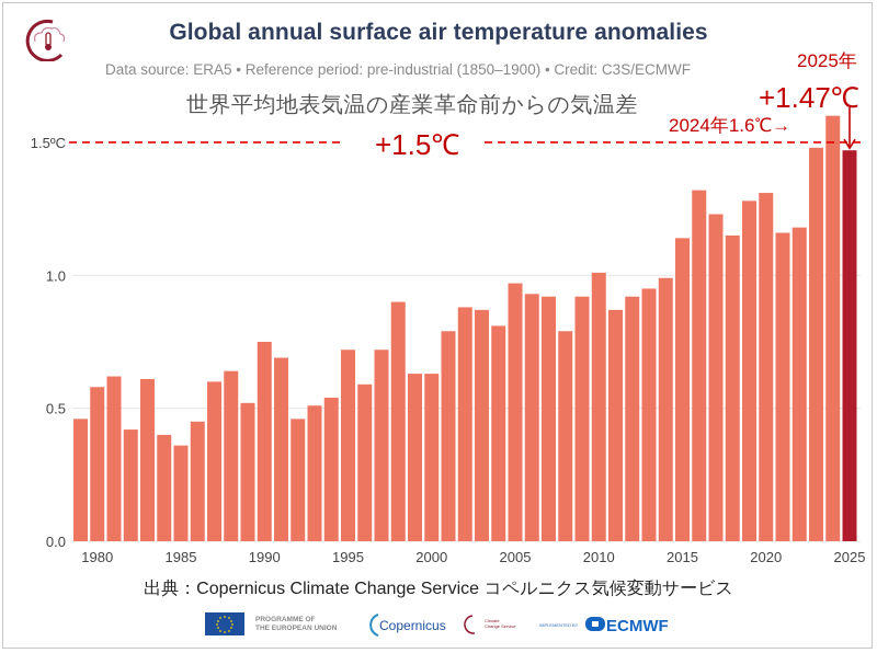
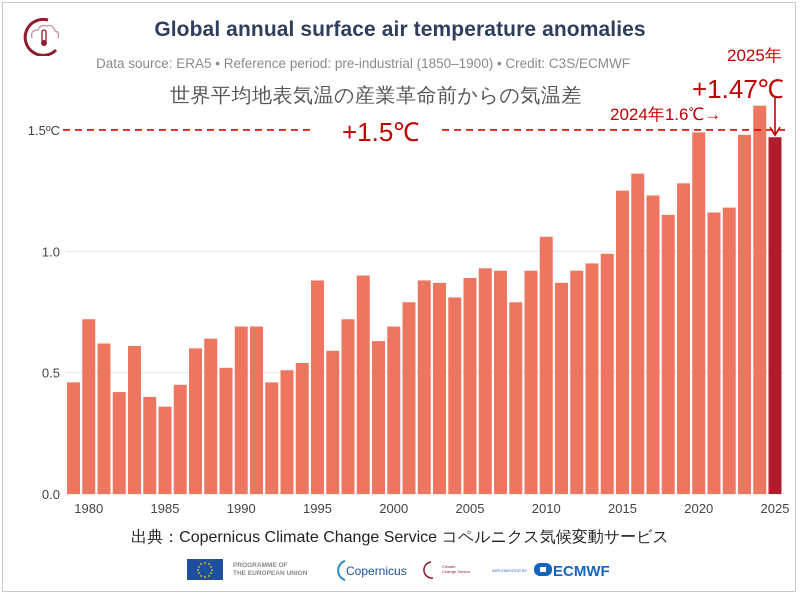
1980: 0.58 -> 0.72
1990: 0.75 -> 0.69
1995: 0.72 -> 0.88
2000: 0.63 -> 0.69
2005: 0.97 -> 0.89
2010: 1.01 -> 1.06
2015: 1.14 -> 1.25
2020: 1.31 -> 1.49
